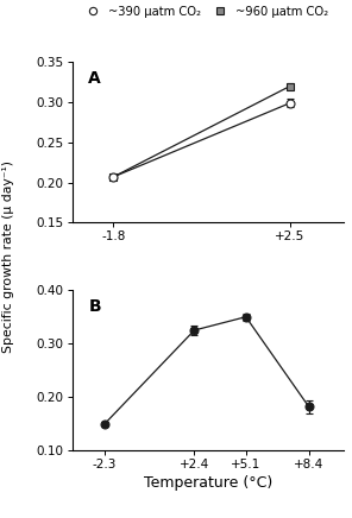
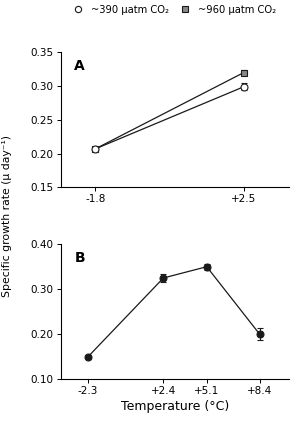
+8.4: 0.182 -> 0.200
